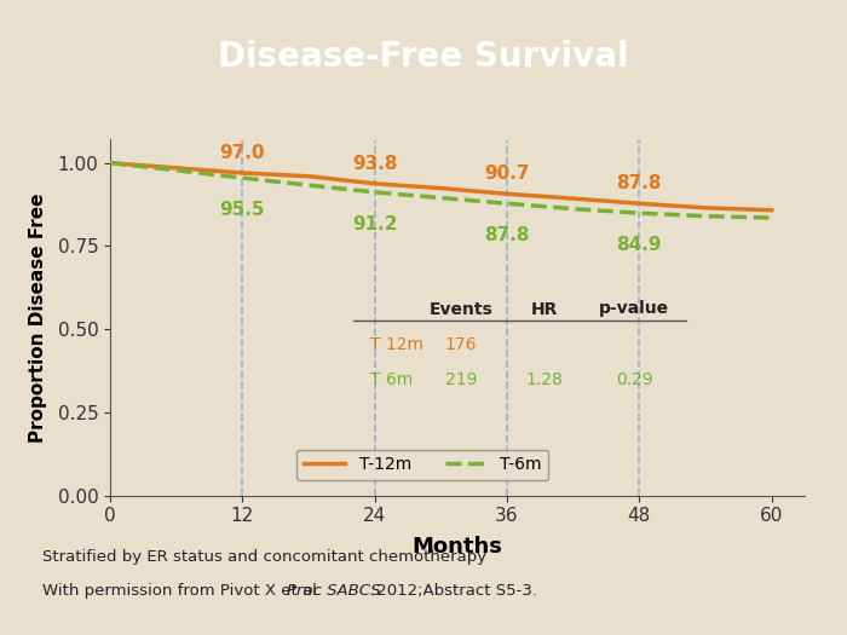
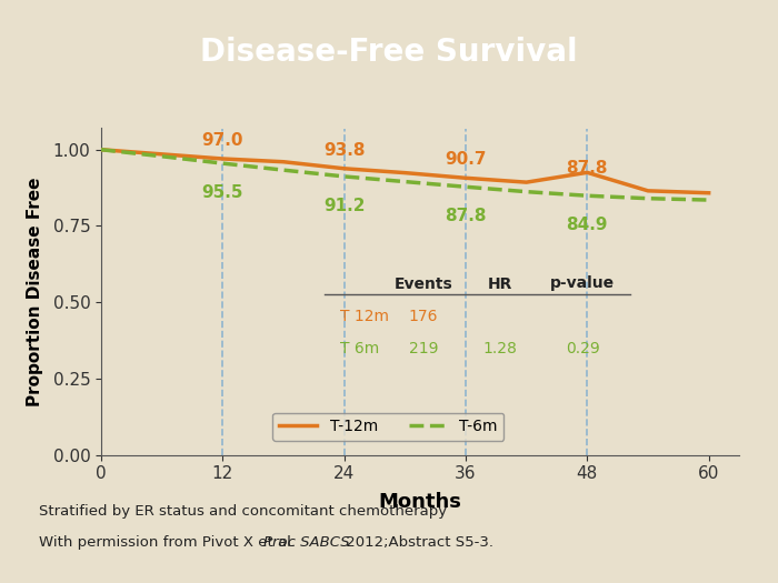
T-12m/48: 0.878 -> 0.925
